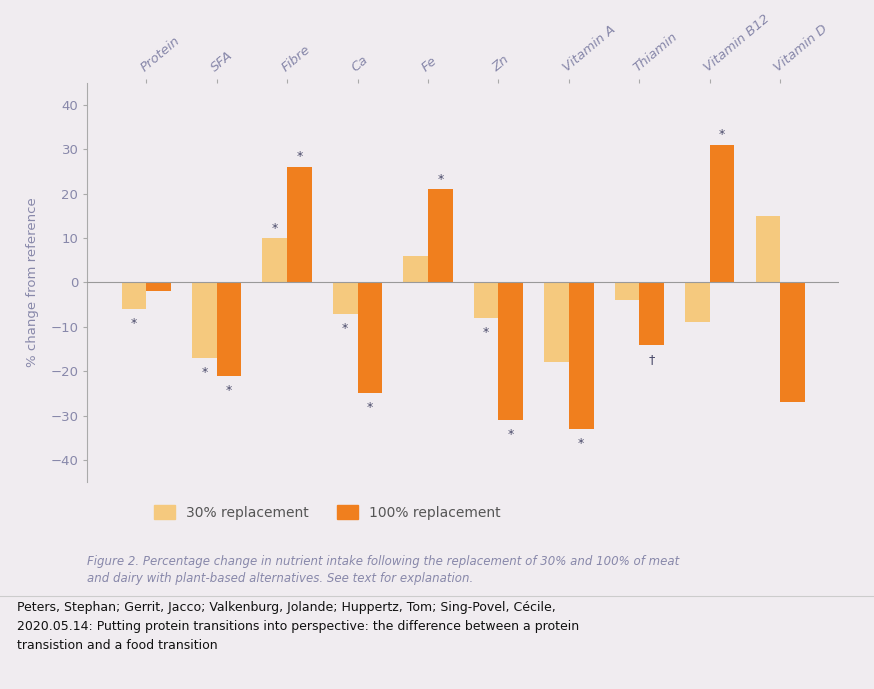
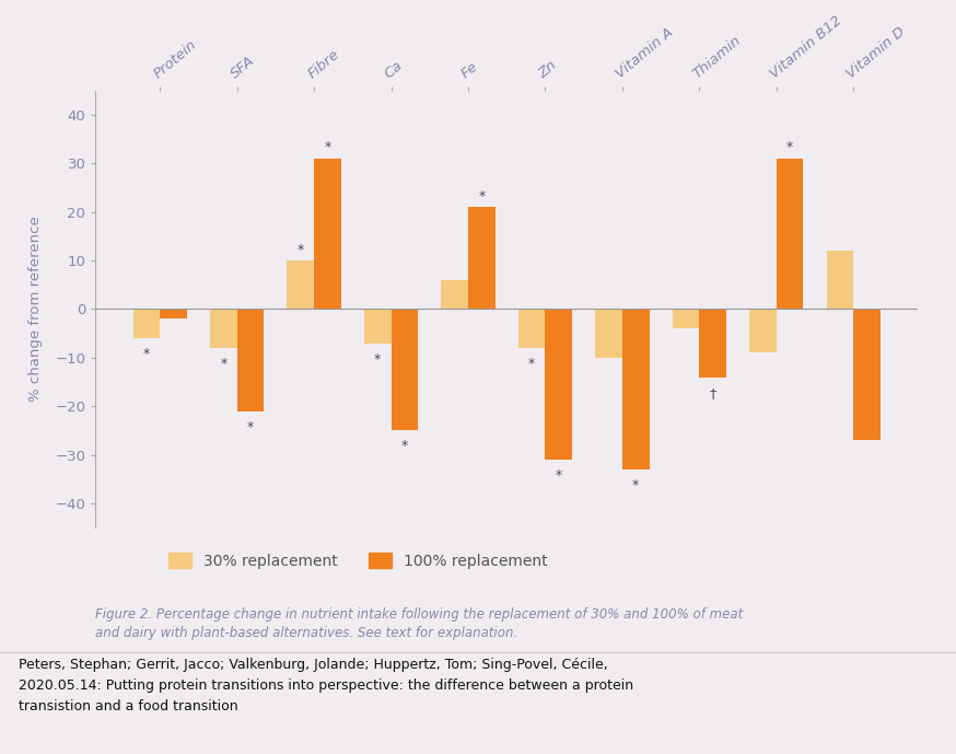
30% replacement/SFA: -17 -> -8
100% replacement/Fibre: 26 -> 31
30% replacement/Vitamin A: -18 -> -10
30% replacement/Vitamin D: 15 -> 12
